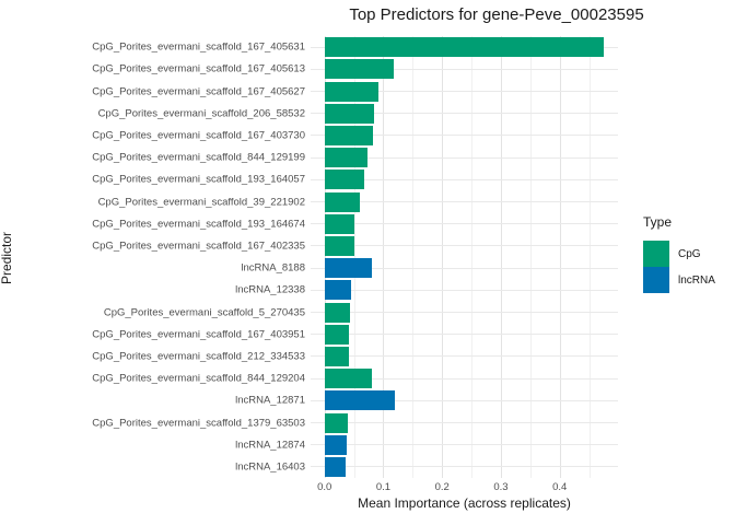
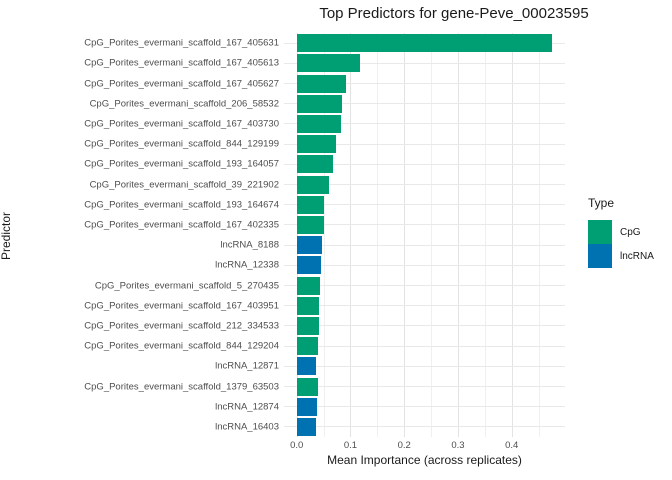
lncRNA_8188: 0.08 -> 0.05
CpG_Porites_evermani_scaffold_844_129204: 0.08 -> 0.04
lncRNA_12871: 0.12 -> 0.04
